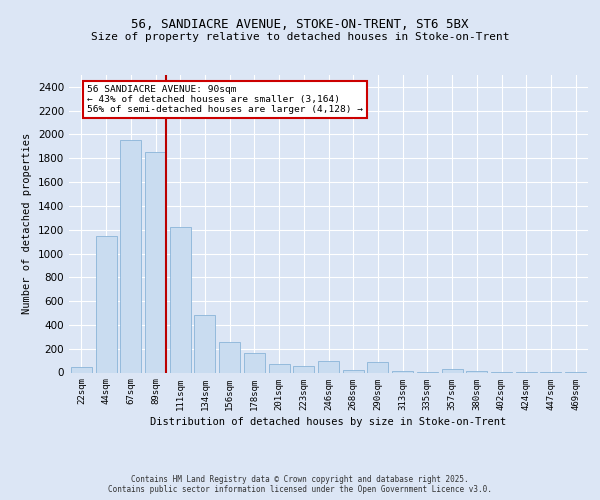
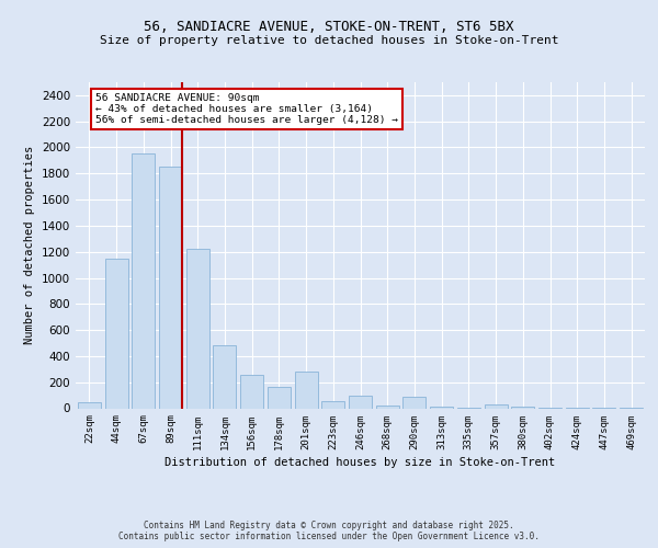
201sqm: 80 -> 280
